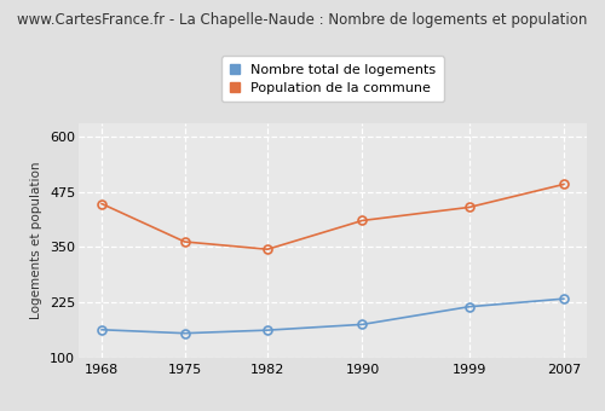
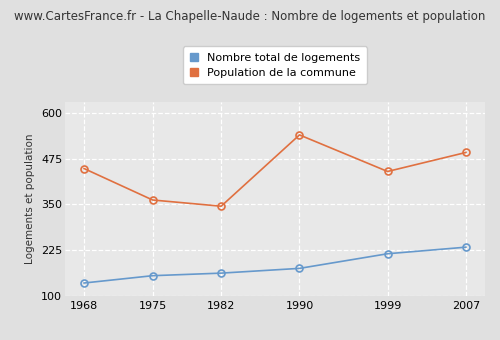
Nombre total de logements/1968: 163 -> 135
Population de la commune/1990: 410 -> 540
